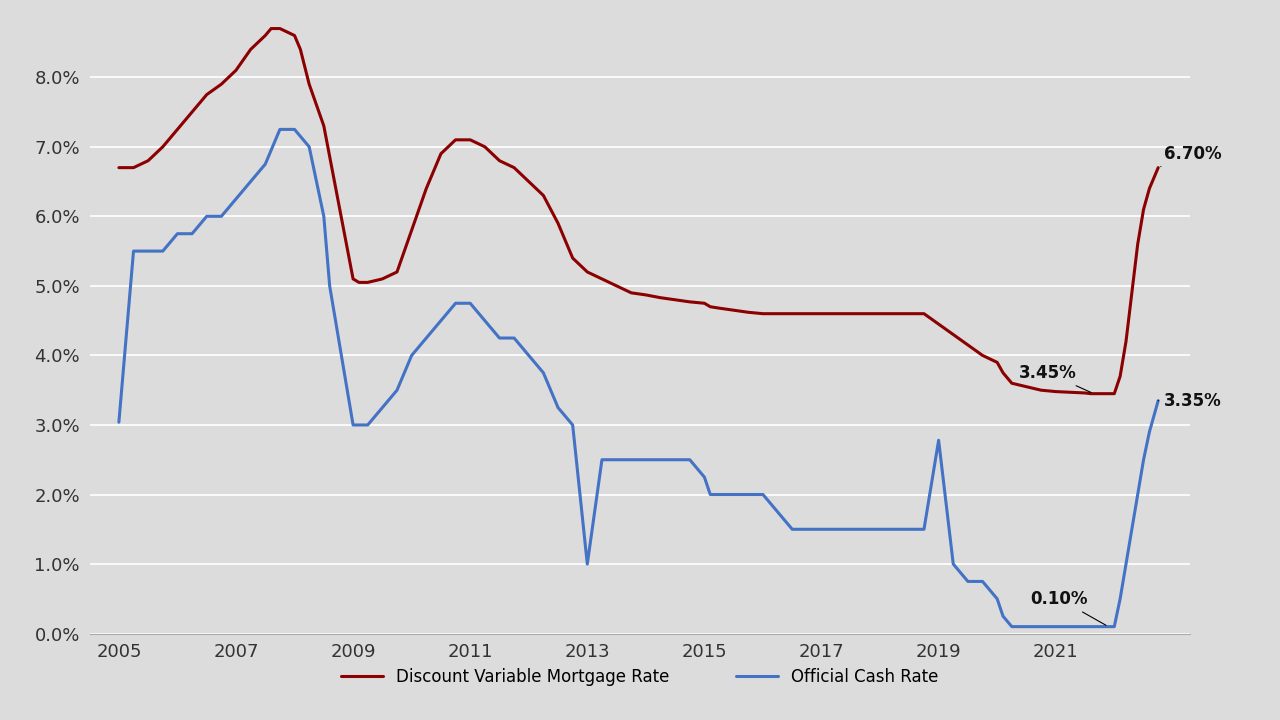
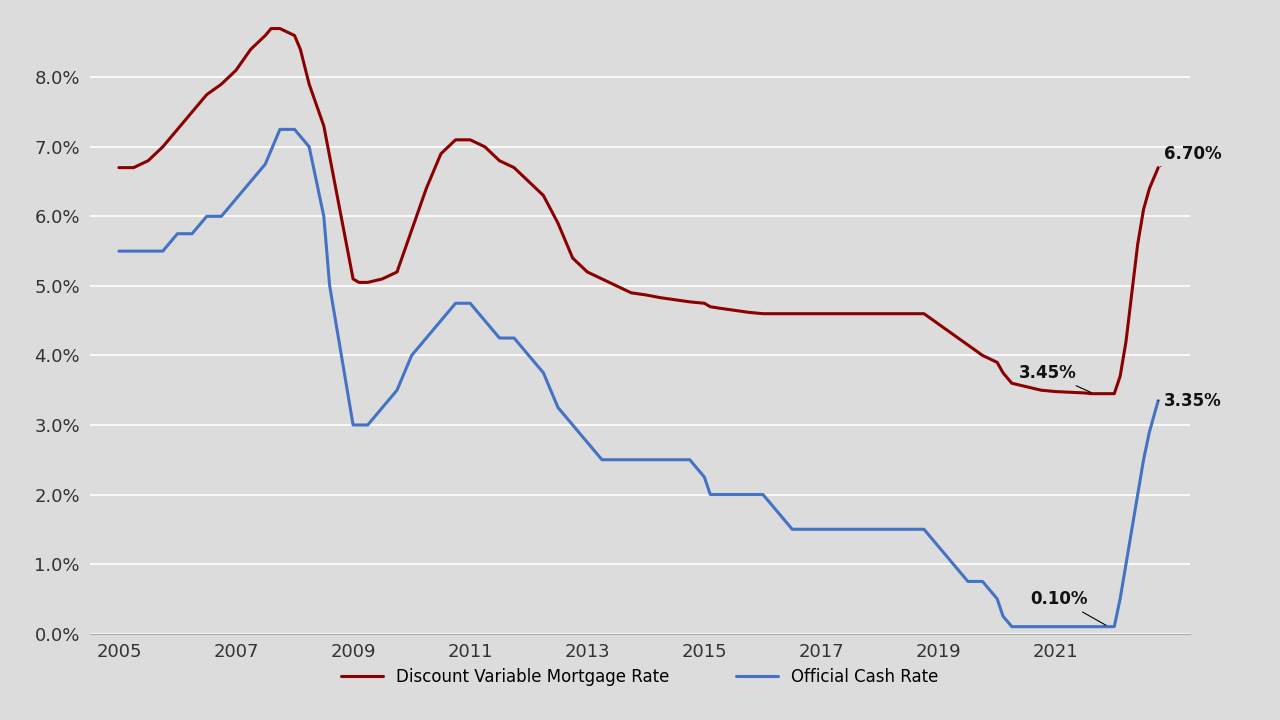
Official Cash Rate/2005: 3.04% -> 5.50%
Official Cash Rate/2013: 1.00% -> 2.75%
Official Cash Rate/2019: 2.78% -> 1.25%
